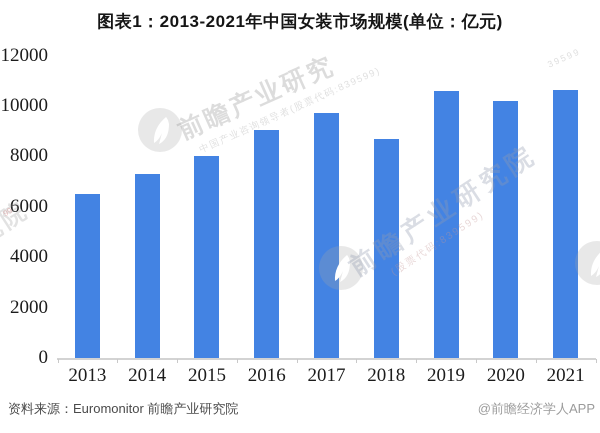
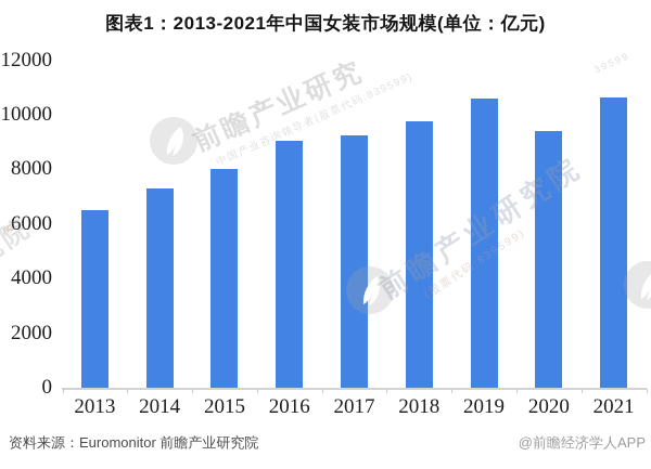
2017: 9700 -> 9200
2018: 8700 -> 9800
2020: 10200 -> 9400
